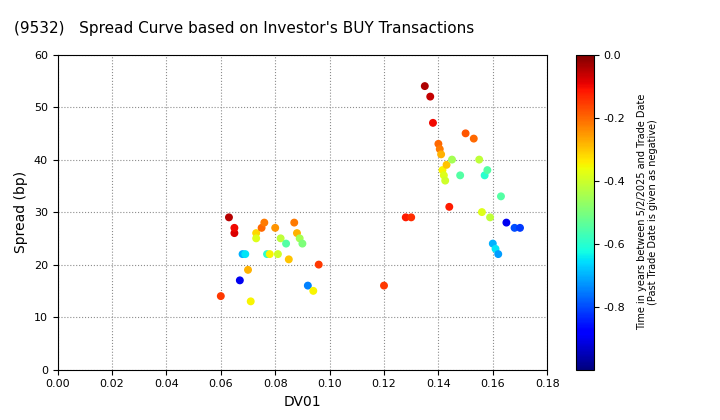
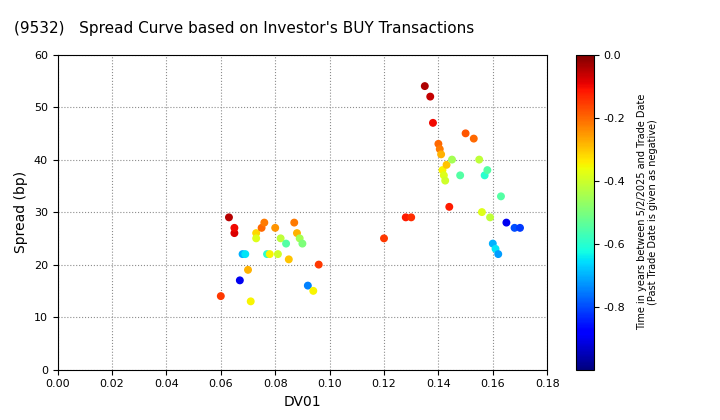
0.12: 16 -> 25
